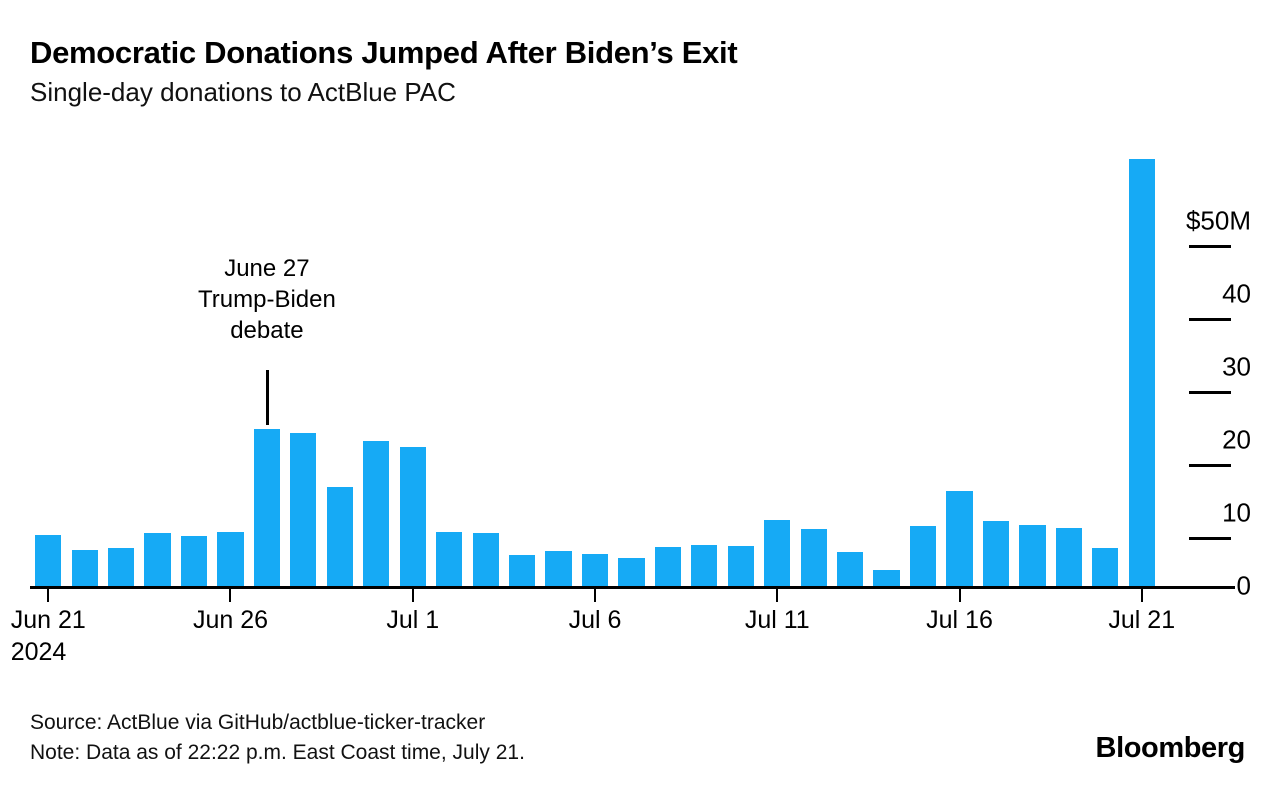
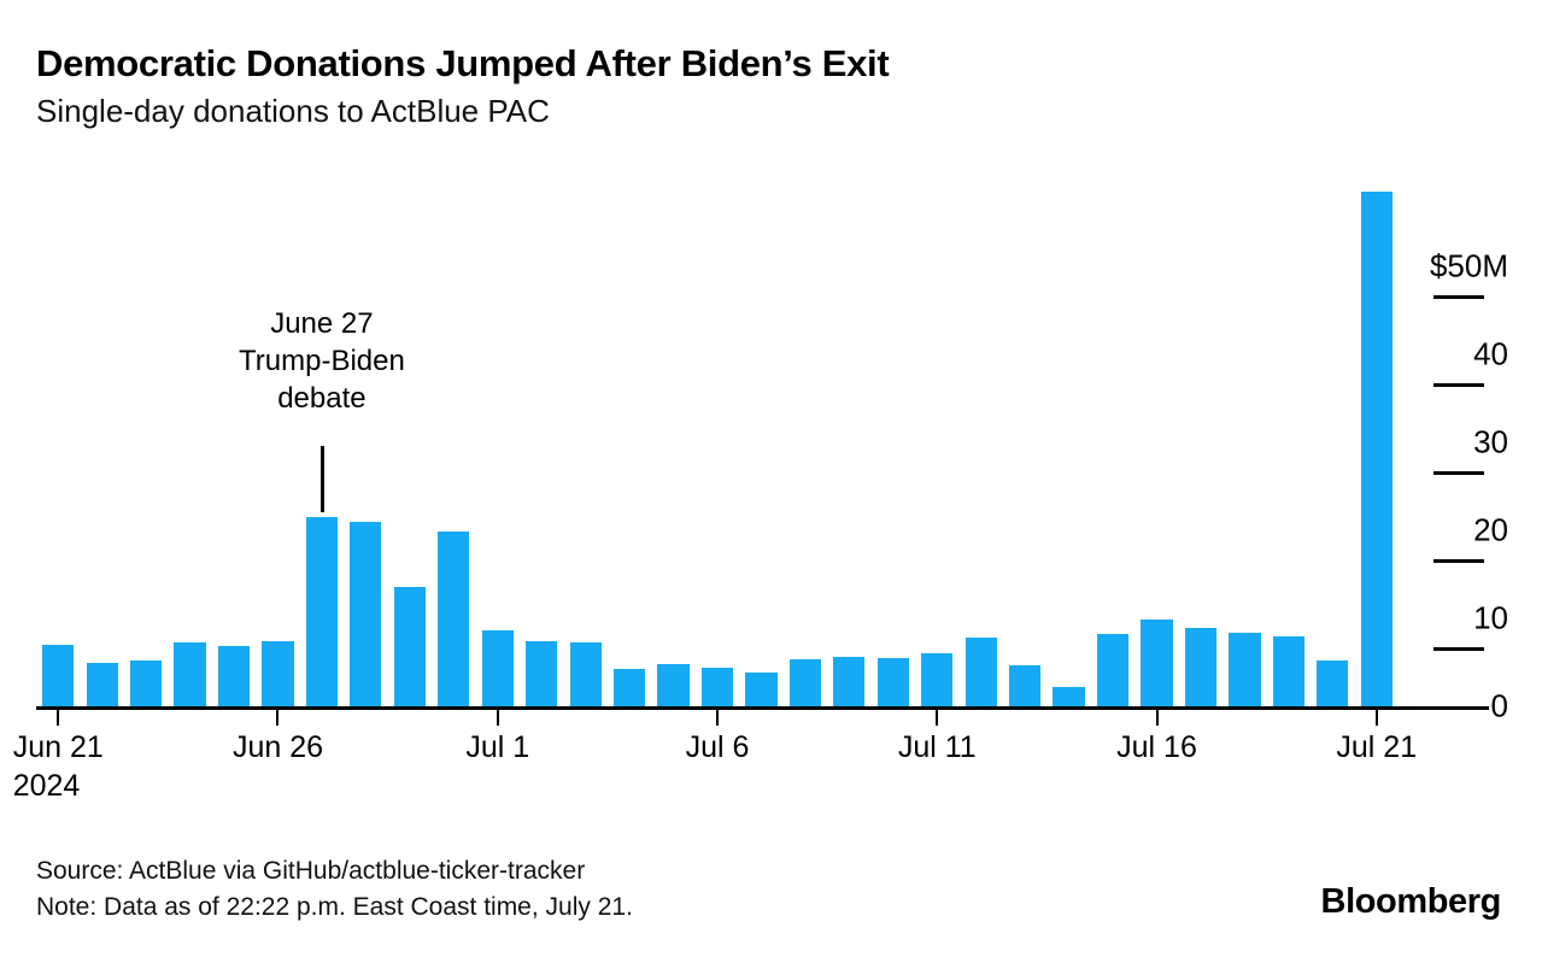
Jul 1: $19M -> $9M
Jul 11: $9M -> $6M
Jul 16: $13M -> $10M
